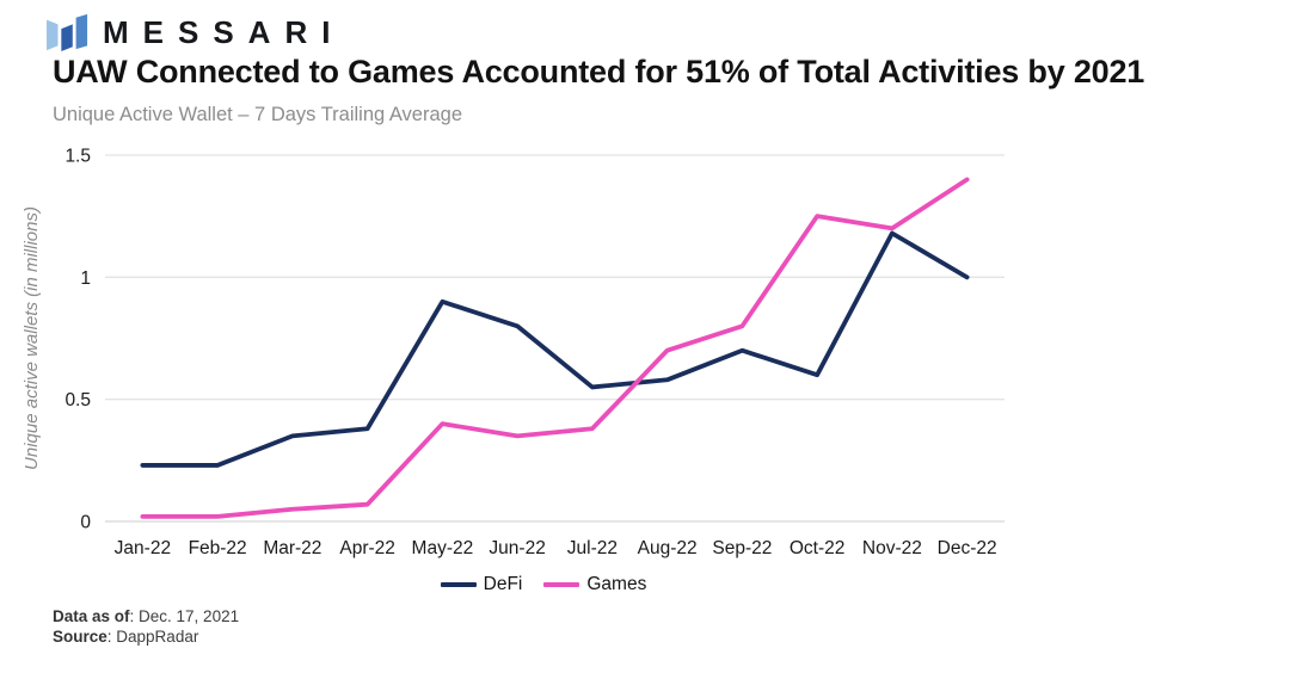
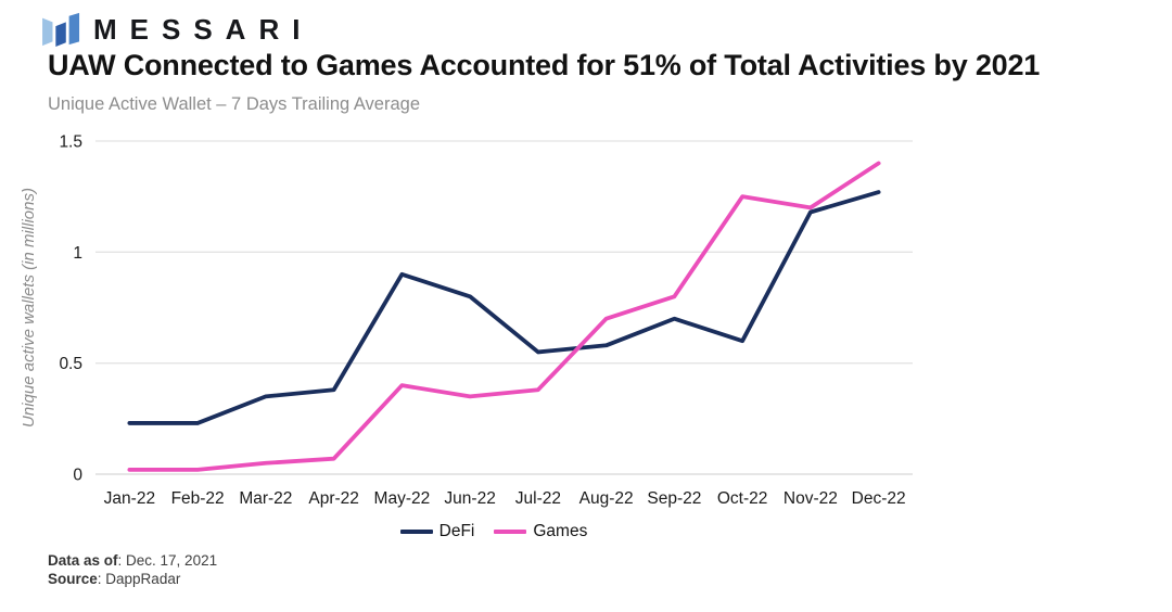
DeFi/Dec-22: 1.00 -> 1.27
